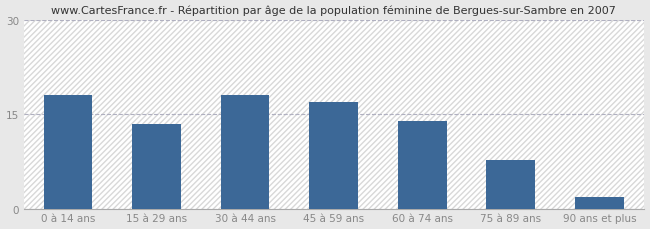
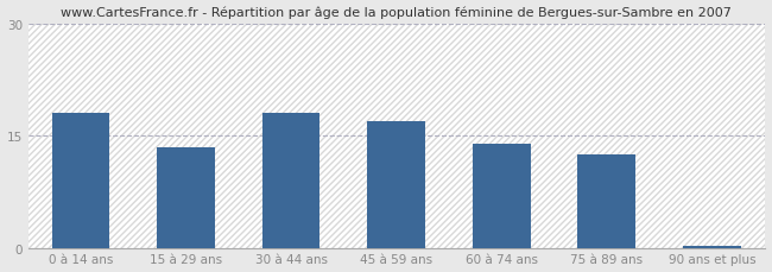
75 à 89 ans: 7.8 -> 12.5
90 ans et plus: 1.8 -> 0.3
